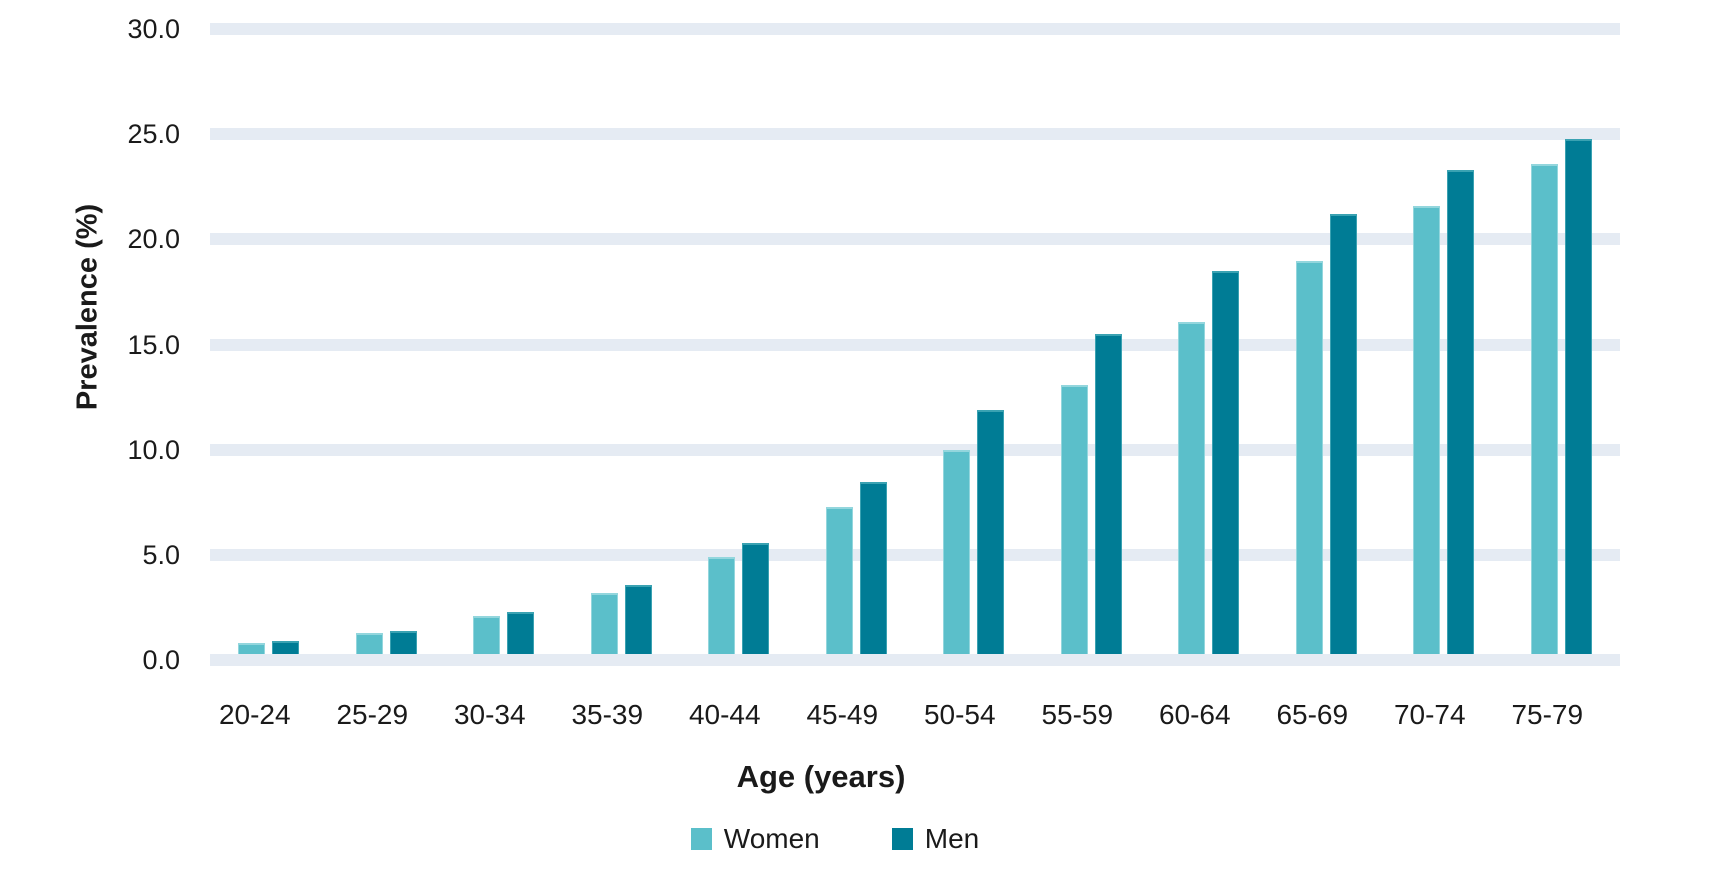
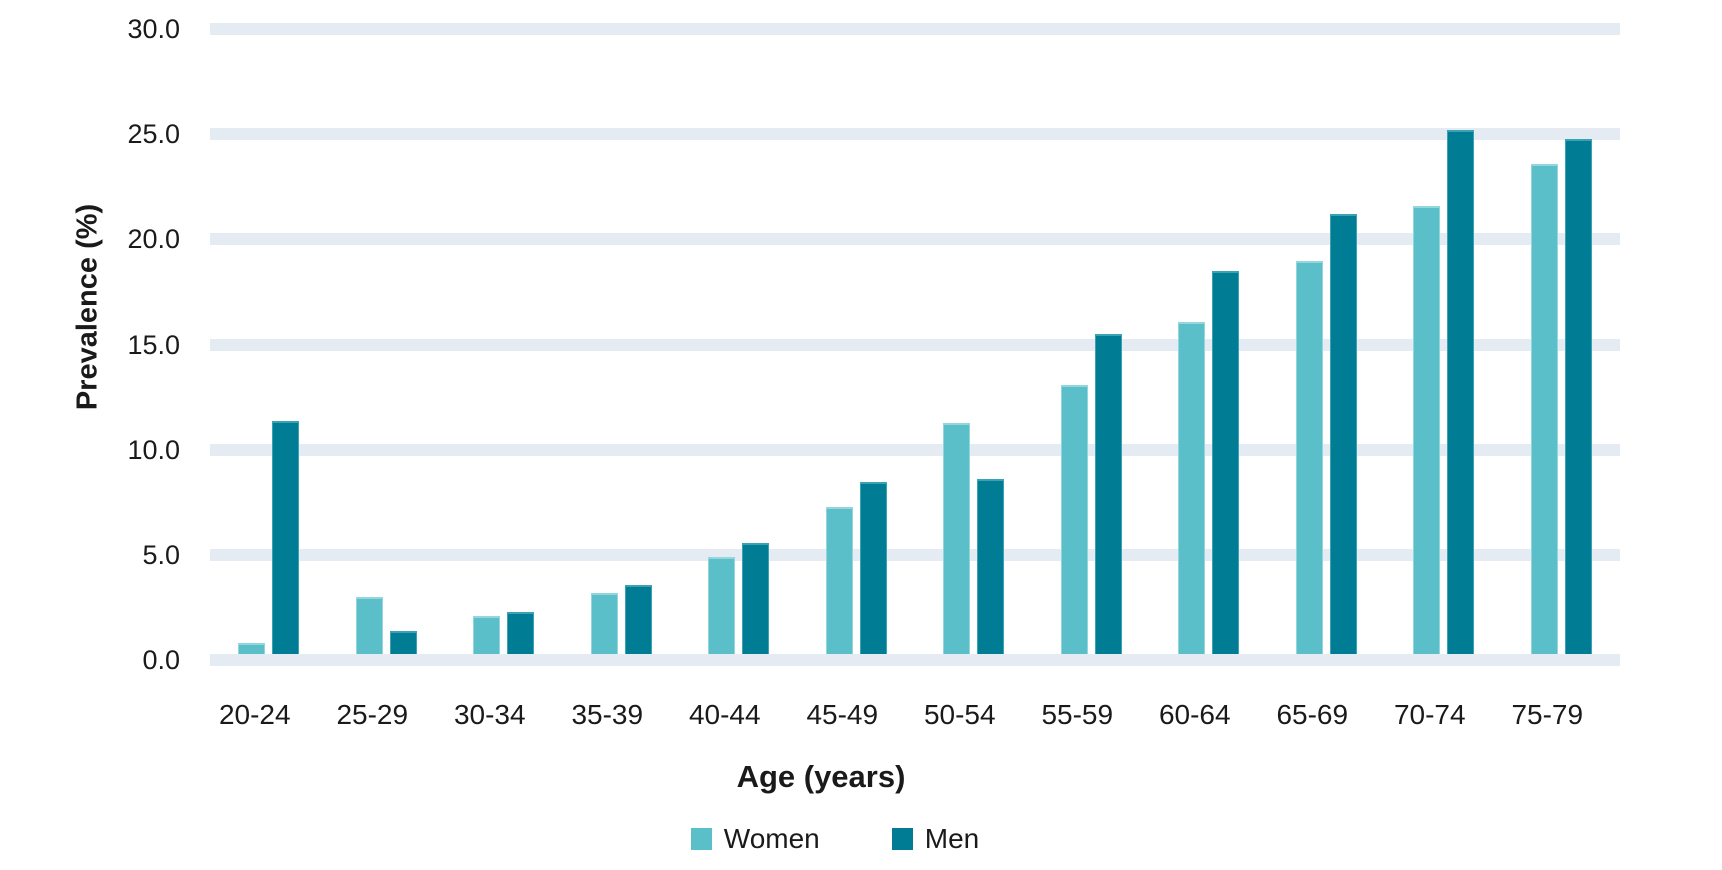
Men/20-24: 0.6 -> 11.1
Women/25-29: 1.0 -> 2.7
Women/50-54: 9.7 -> 11.0
Men/50-54: 11.6 -> 8.3
Men/70-74: 23.0 -> 24.9
